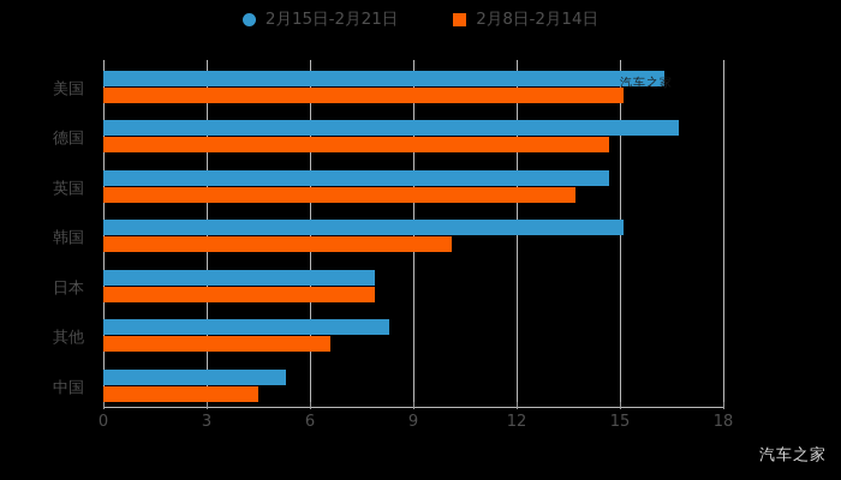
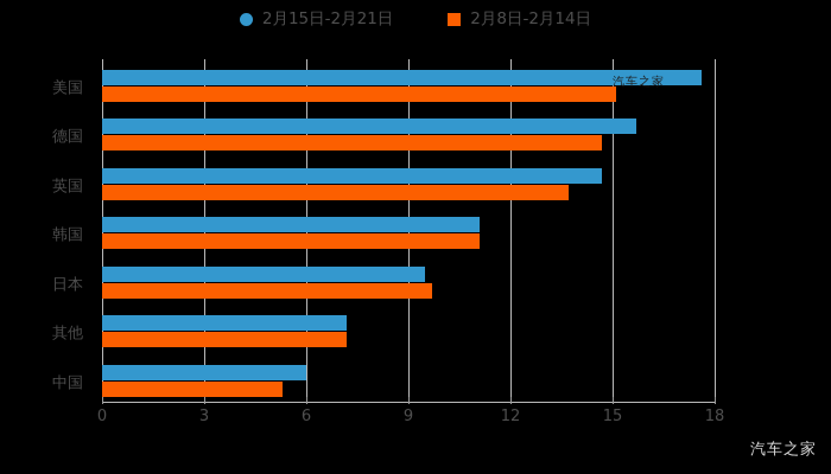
2月15日-2月21日/美国: 16.3 -> 17.6
2月15日-2月21日/德国: 16.7 -> 15.7
2月15日-2月21日/韩国: 15.1 -> 11.1
2月8日-2月14日/韩国: 10.1 -> 11.1
2月15日-2月21日/日本: 7.9 -> 9.5
2月8日-2月14日/日本: 7.9 -> 9.7
2月15日-2月21日/其他: 8.3 -> 7.2
2月8日-2月14日/其他: 6.6 -> 7.2
2月15日-2月21日/中国: 5.3 -> 6.0
2月8日-2月14日/中国: 4.5 -> 5.3
